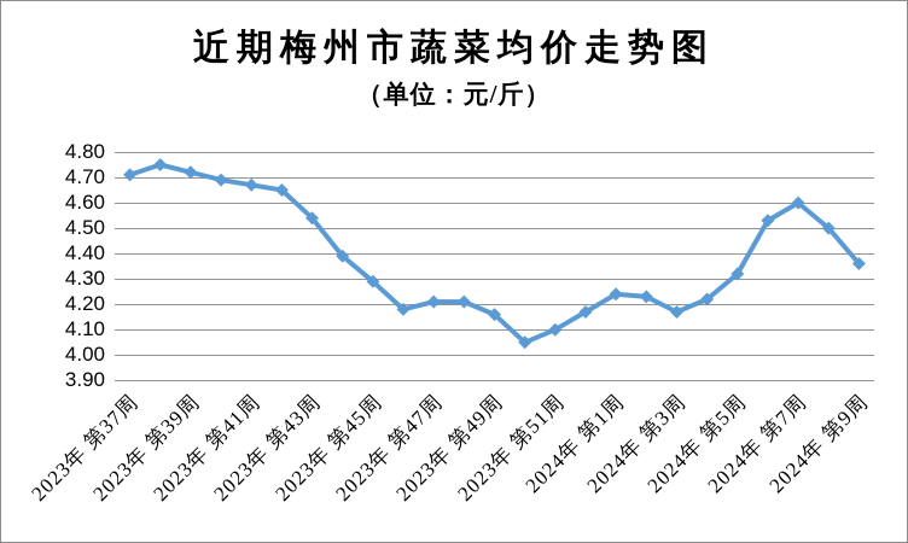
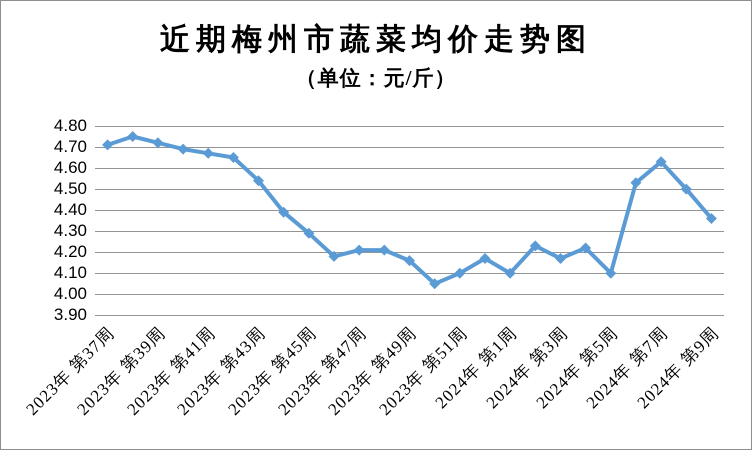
2024年 第1周: 4.24 -> 4.10
2024年 第5周: 4.32 -> 4.10
2024年 第7周: 4.60 -> 4.63
